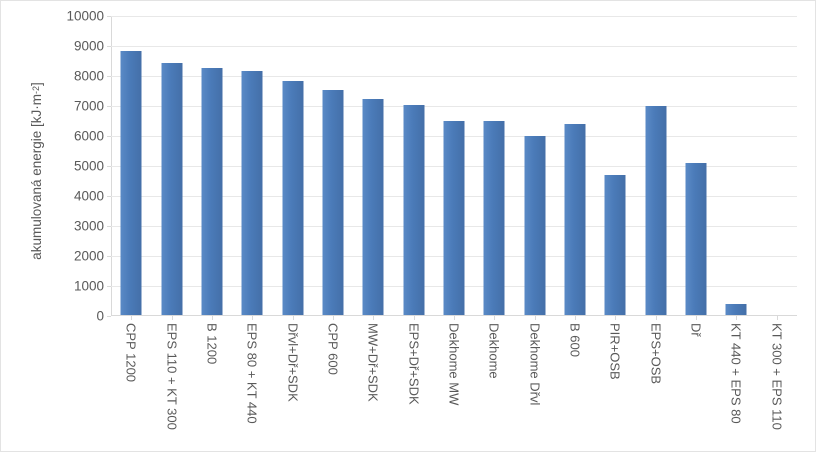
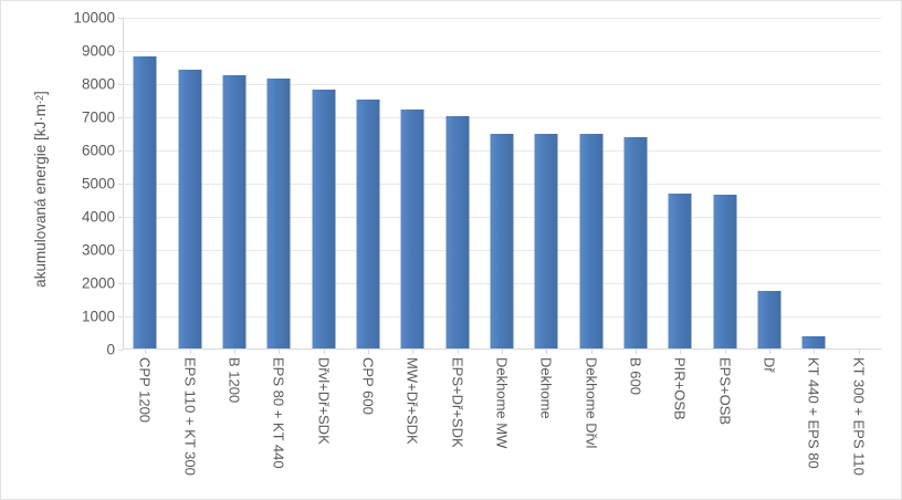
Dekhome Dřvl: 6000 -> 6500
EPS+OSB: 7000 -> 4700
Dř: 5100 -> 1800
